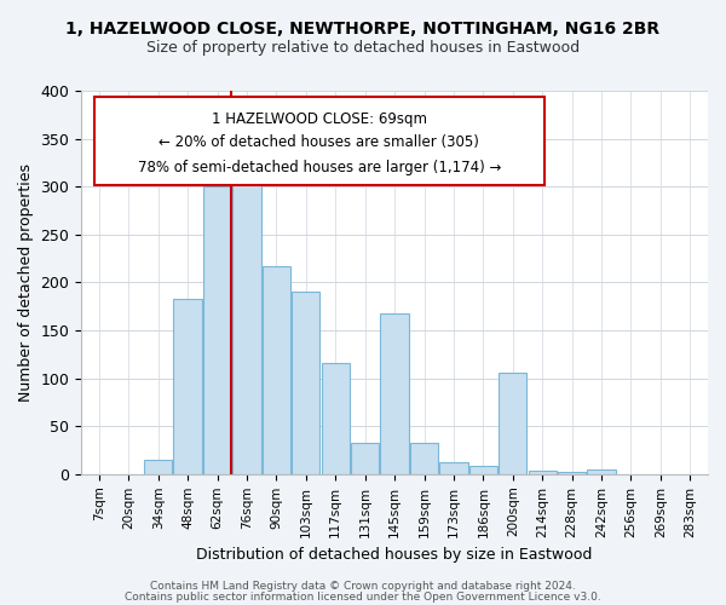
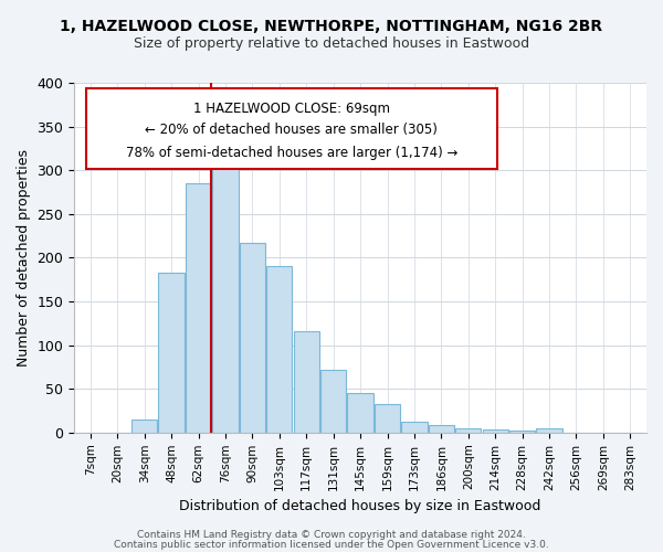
62sqm: 300 -> 285
131sqm: 32 -> 72
145sqm: 168 -> 45
200sqm: 106 -> 5
